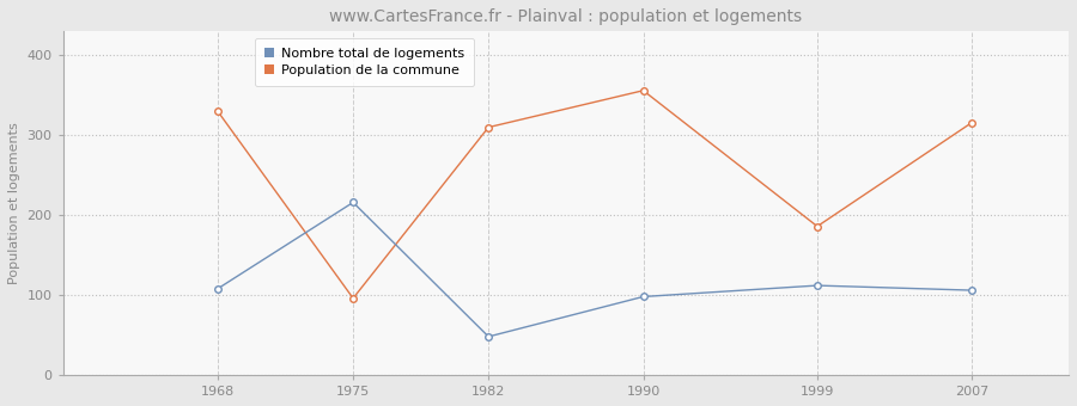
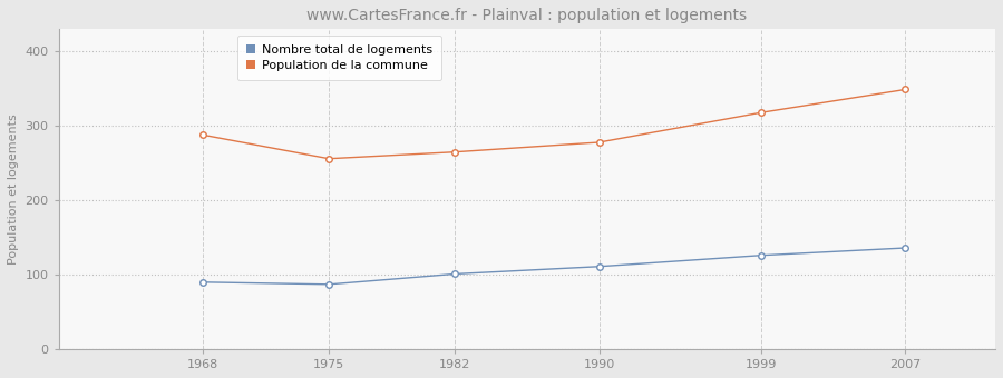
Nombre total de logements/1968: 108 -> 90
Population de la commune/1968: 330 -> 288
Nombre total de logements/1975: 216 -> 87
Population de la commune/1975: 96 -> 256
Nombre total de logements/1982: 48 -> 101
Population de la commune/1982: 310 -> 265
Nombre total de logements/1990: 98 -> 111
Population de la commune/1990: 356 -> 278
Nombre total de logements/1999: 112 -> 126
Population de la commune/1999: 186 -> 318
Nombre total de logements/2007: 106 -> 136
Population de la commune/2007: 316 -> 349
